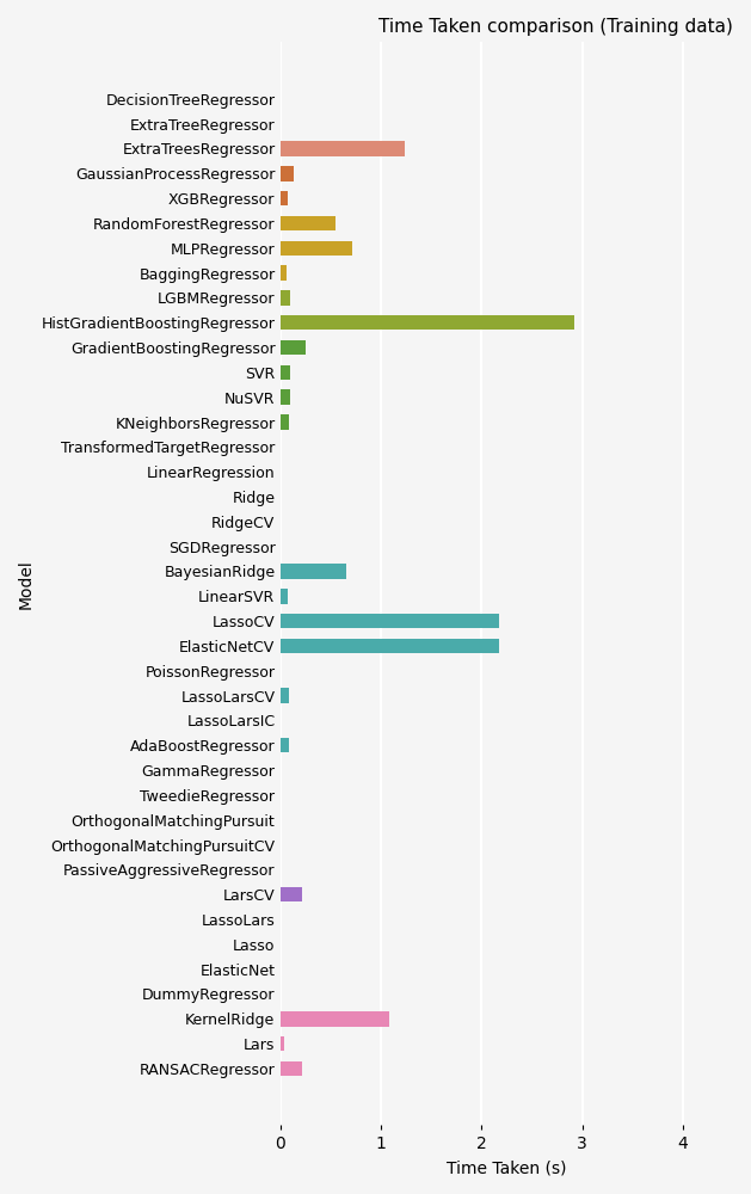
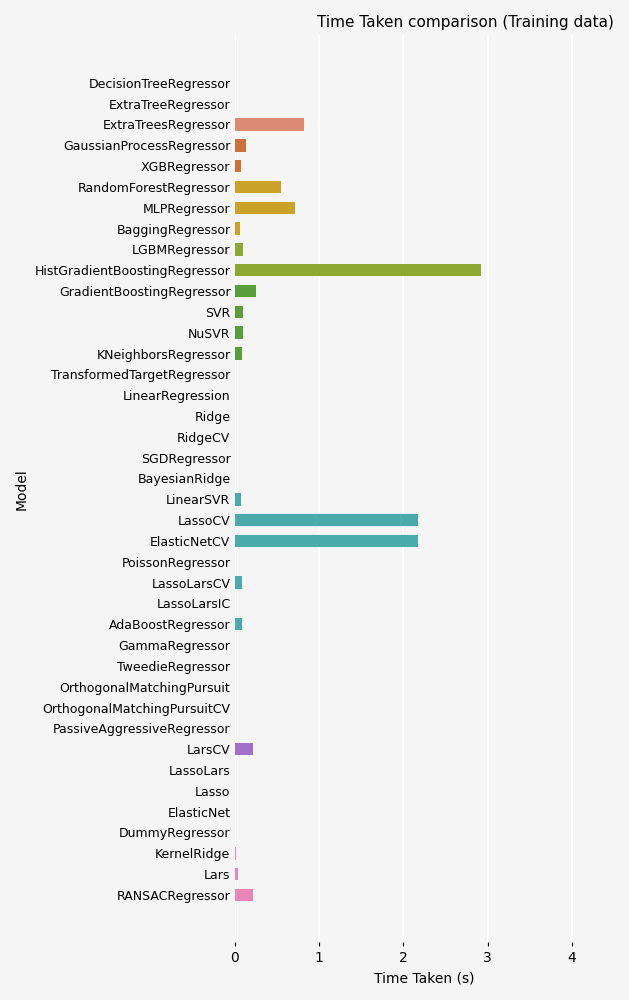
ExtraTreesRegressor: 1.24 -> 0.82
BayesianRidge: 0.66 -> 0.00
KernelRidge: 1.08 -> 0.02
